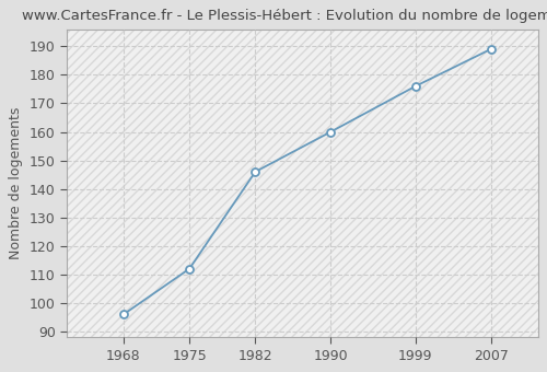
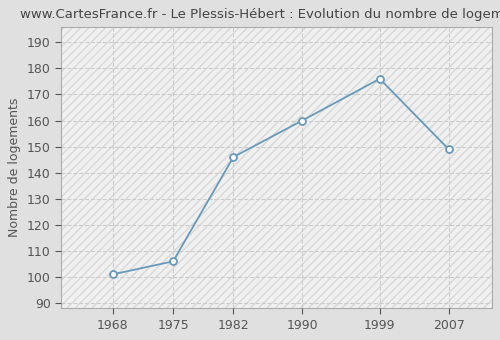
1968: 96 -> 101
1975: 112 -> 106
2007: 189 -> 149
